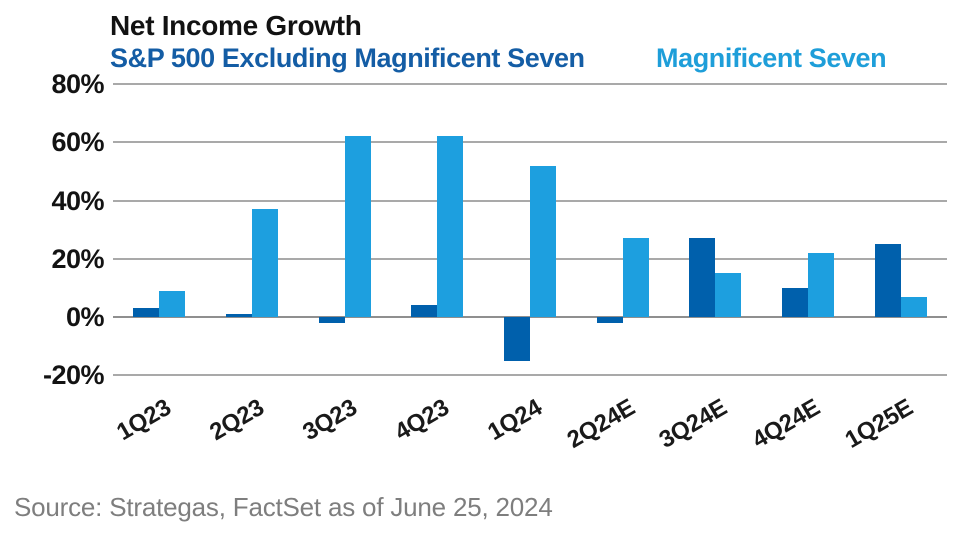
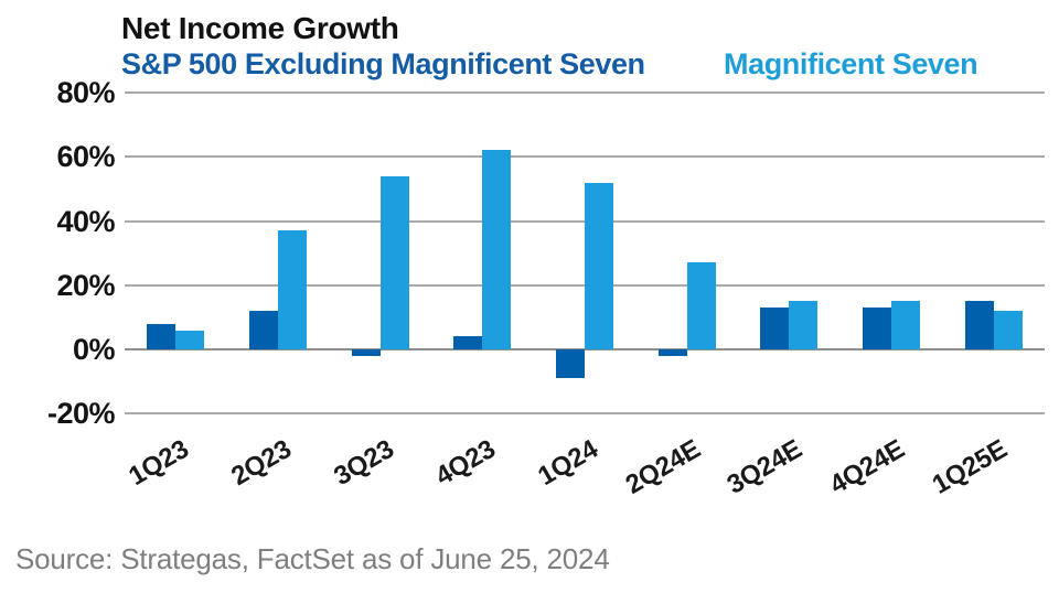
S&P 500 Excluding Magnificent Seven/1Q23: 3% -> 8%
Magnificent Seven/1Q23: 9% -> 6%
S&P 500 Excluding Magnificent Seven/2Q23: 1% -> 12%
Magnificent Seven/3Q23: 62% -> 54%
S&P 500 Excluding Magnificent Seven/1Q24: -15% -> -9%
S&P 500 Excluding Magnificent Seven/3Q24E: 27% -> 13%
S&P 500 Excluding Magnificent Seven/4Q24E: 10% -> 13%
Magnificent Seven/4Q24E: 22% -> 15%
S&P 500 Excluding Magnificent Seven/1Q25E: 25% -> 15%
Magnificent Seven/1Q25E: 7% -> 12%
